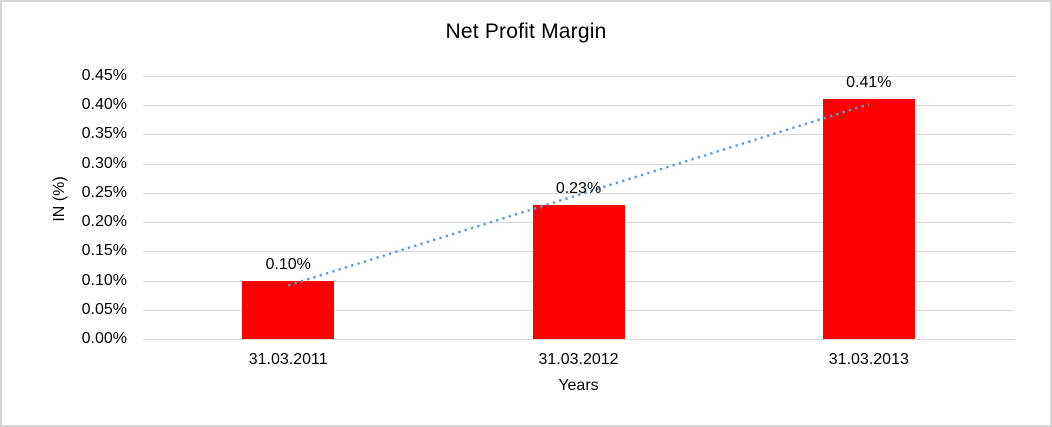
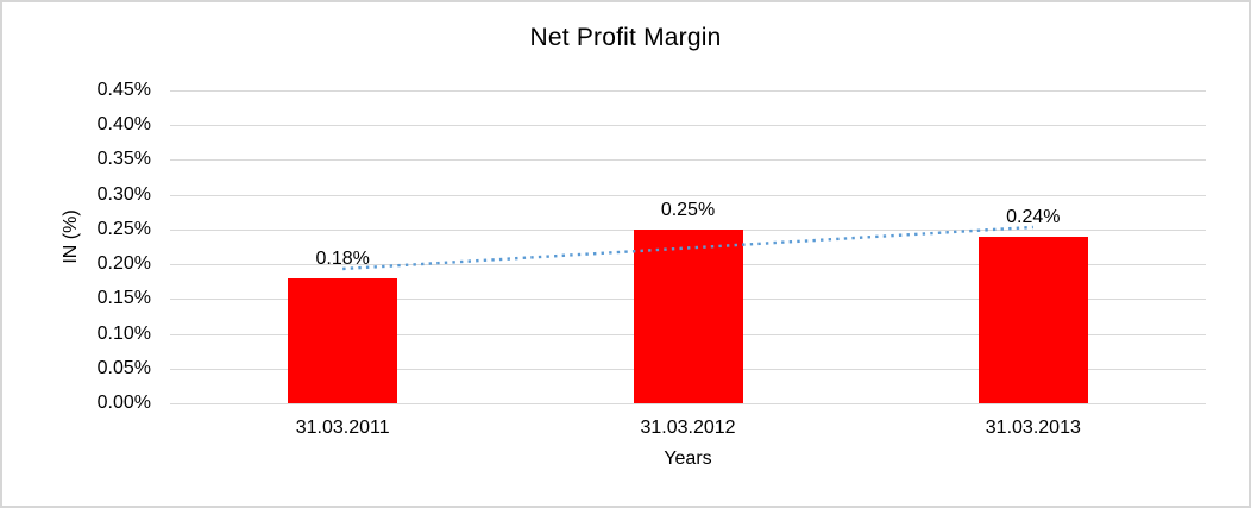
31.03.2011: 0.10% -> 0.18%
31.03.2012: 0.23% -> 0.25%
31.03.2013: 0.41% -> 0.24%
